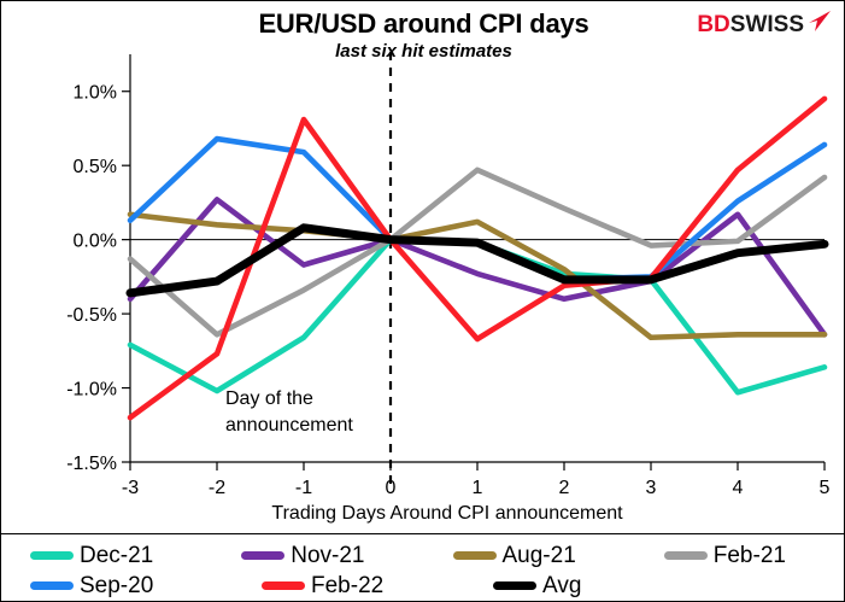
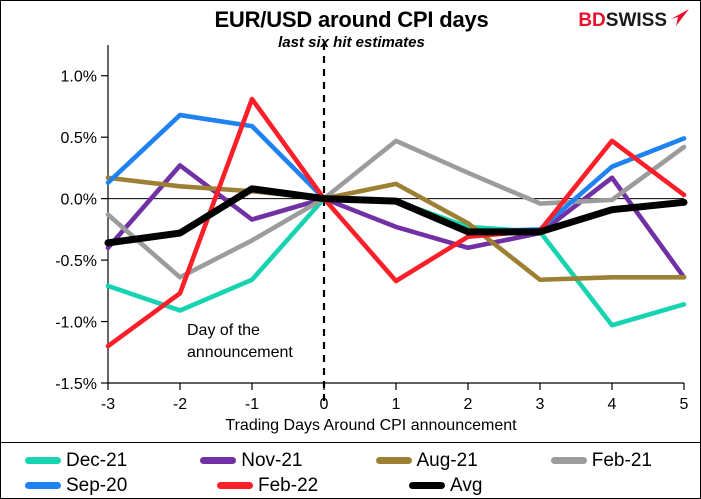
Dec-21/-2: -1.02% -> -0.91%
Sep-20/5: 0.64% -> 0.49%
Feb-22/5: 0.95% -> 0.03%
